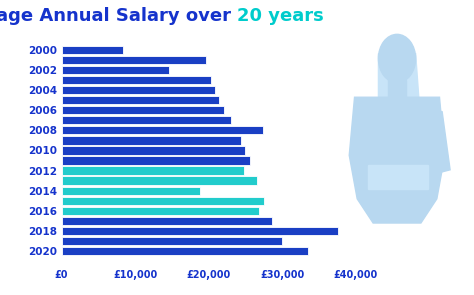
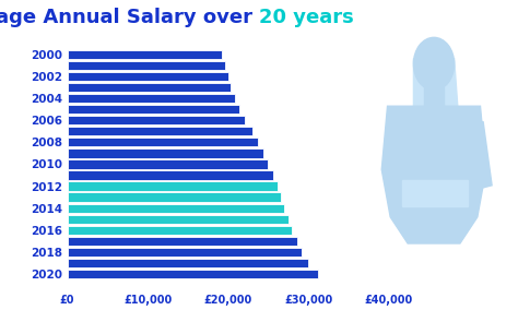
2000: £8,400 -> £19,300
2002: £14,600 -> £20,000
2008: £27,400 -> £23,800
2012: £24,800 -> £26,200
2014: £18,800 -> £27,000
2016: £26,800 -> £28,000
2018: £37,600 -> £29,200
2020: £33,600 -> £31,200
